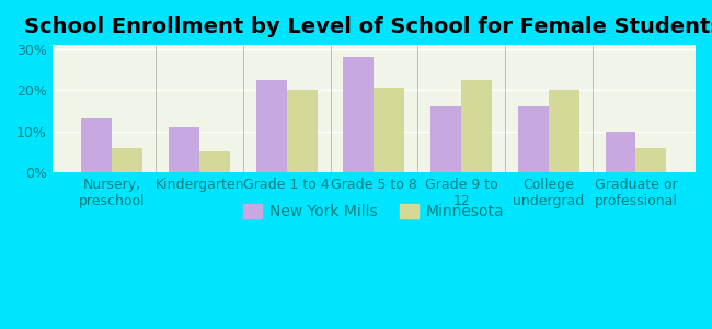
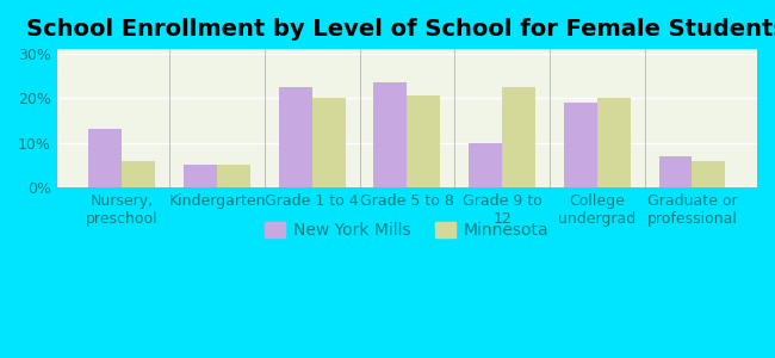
New York Mills/Kindergarten: 11.0% -> 5.0%
New York Mills/Grade 5 to 8: 28.0% -> 23.5%
New York Mills/Grade 9 to 12: 16.0% -> 10.0%
New York Mills/College undergrad: 16.0% -> 19.0%
New York Mills/Graduate or professional: 10.0% -> 7.0%
